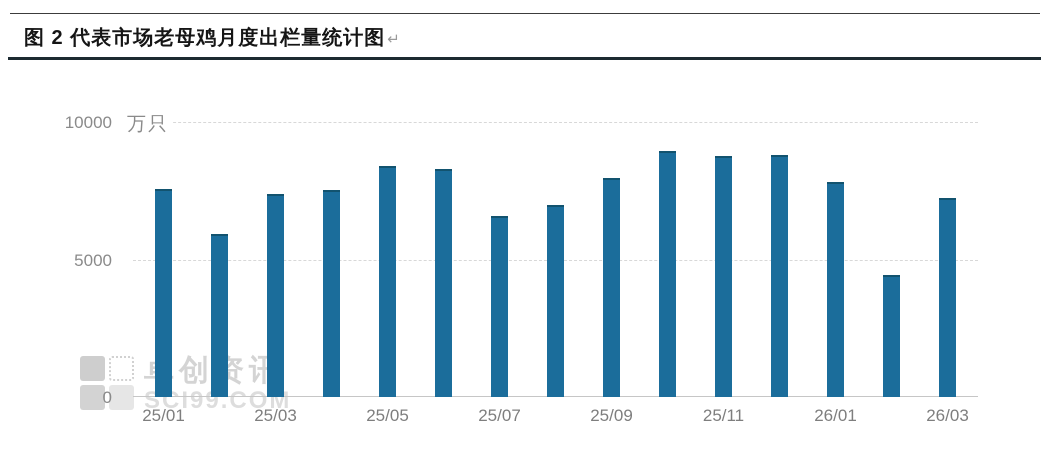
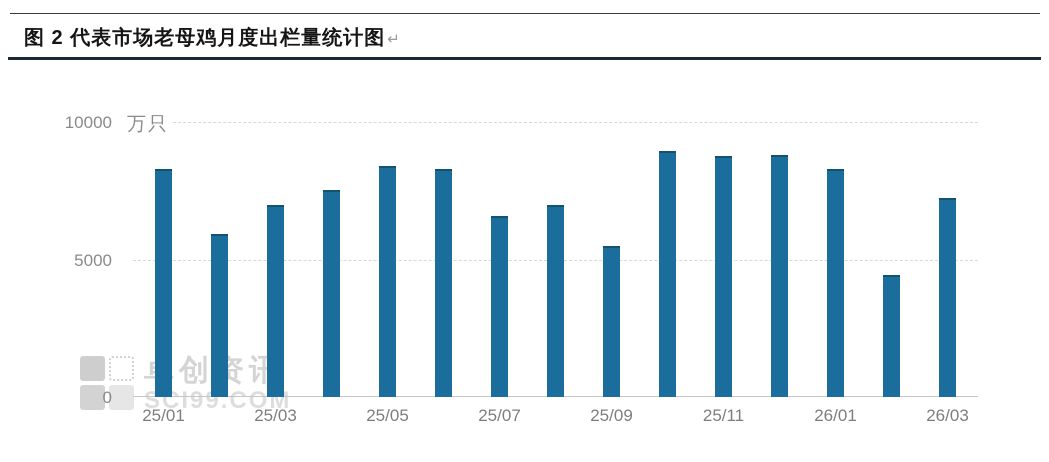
25/01: 7600 -> 8300
25/03: 7400 -> 7000
25/09: 8000 -> 5500
26/01: 7800 -> 8300
